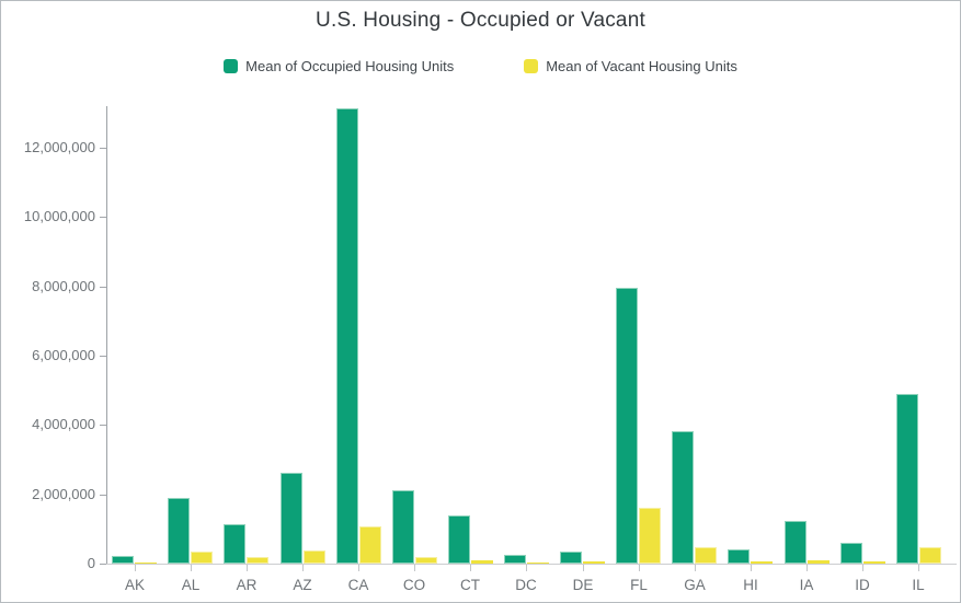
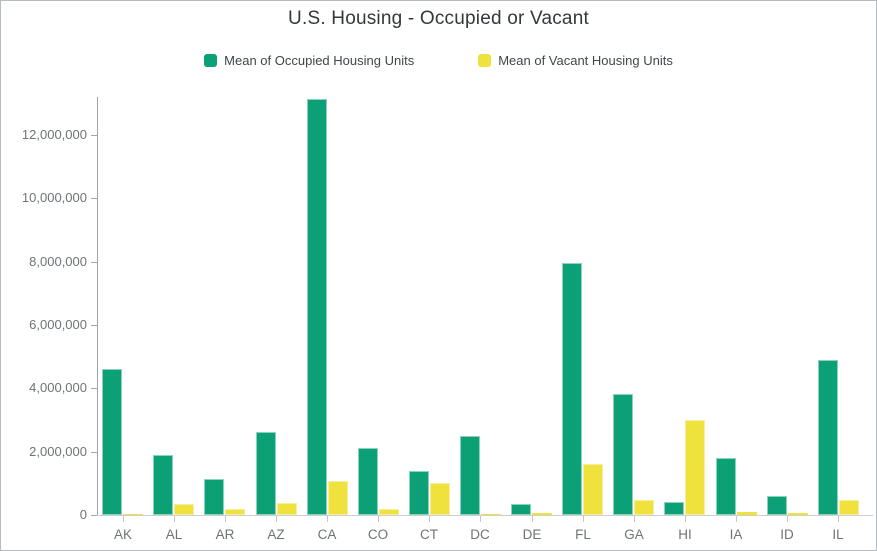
Mean of Occupied Housing Units/AK: 200000 -> 4600000
Mean of Vacant Housing Units/CT: 100000 -> 1000000
Mean of Occupied Housing Units/DC: 300000 -> 2500000
Mean of Vacant Housing Units/HI: 100000 -> 3000000
Mean of Occupied Housing Units/IA: 1200000 -> 1800000
